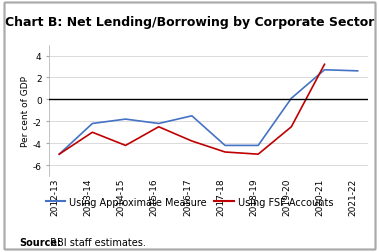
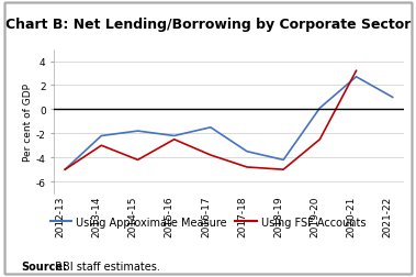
Using Approximate Measure/2017-18: -4.2 -> -3.5
Using Approximate Measure/2021-22: 2.6 -> 1.0
